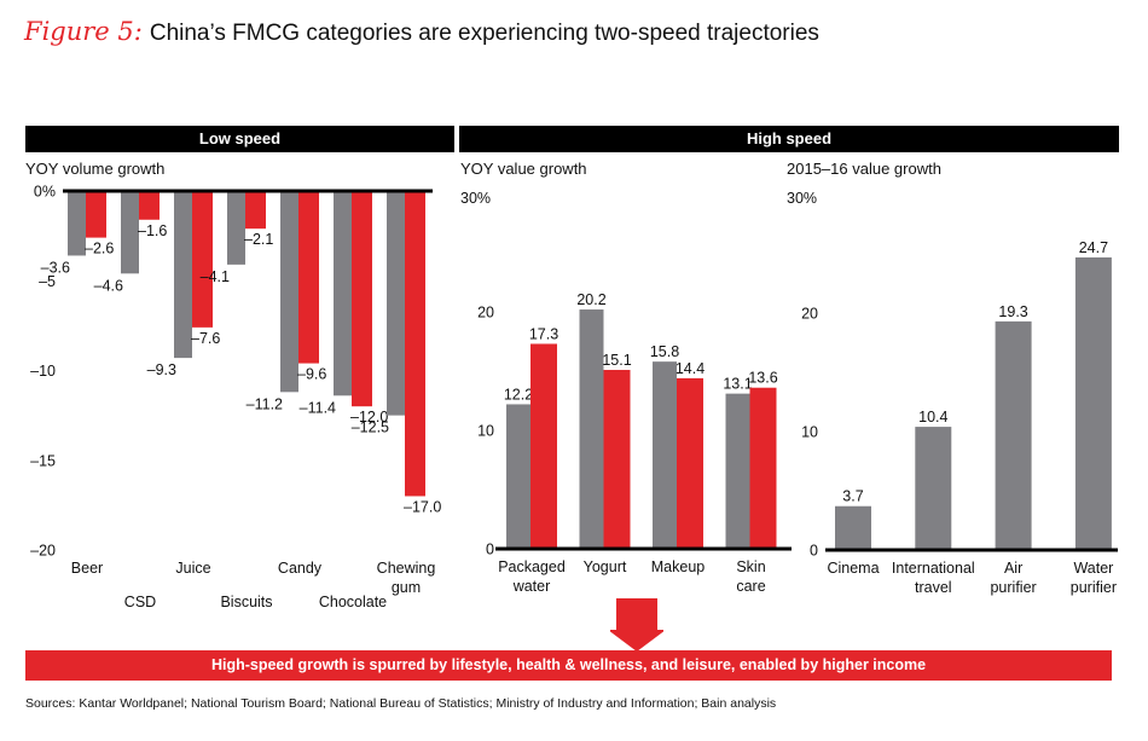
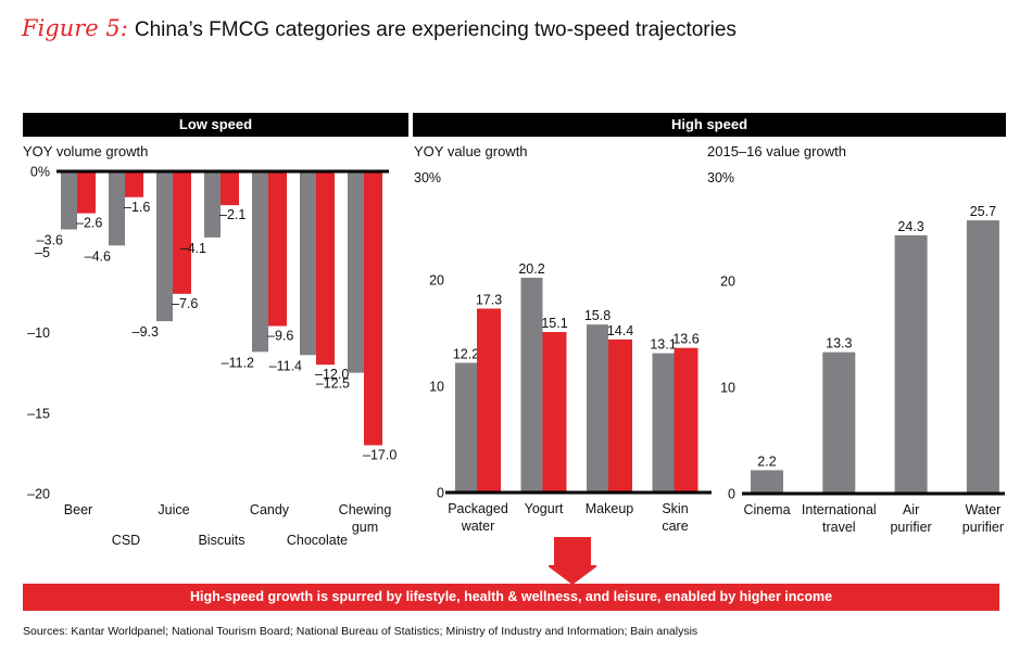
2015–16 value growth/Cinema: 3.7 -> 2.2
2015–16 value growth/International travel: 10.4 -> 13.3
2015–16 value growth/Air purifier: 19.3 -> 24.3
2015–16 value growth/Water purifier: 24.7 -> 25.7
